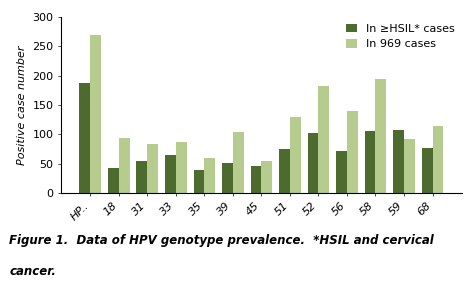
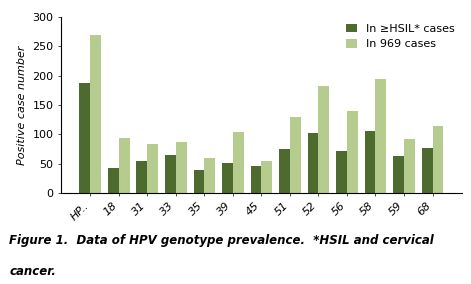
In ≥HSIL* cases/59: 108 -> 63
